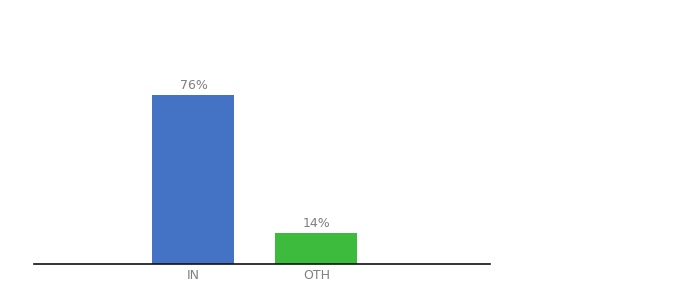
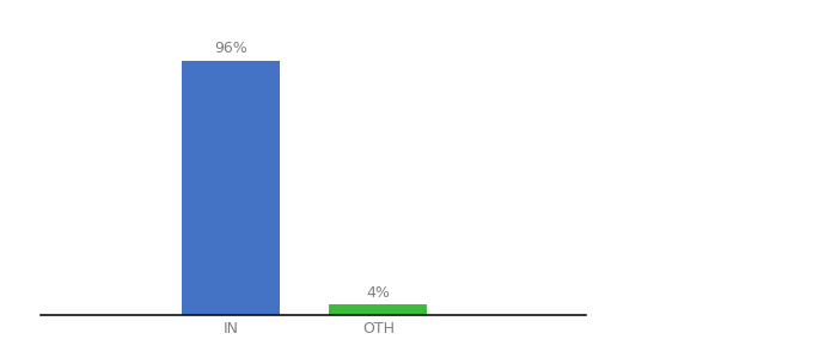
IN: 76% -> 96%
OTH: 14% -> 4%
